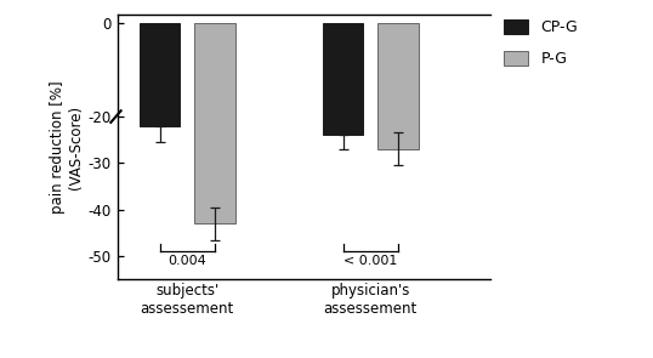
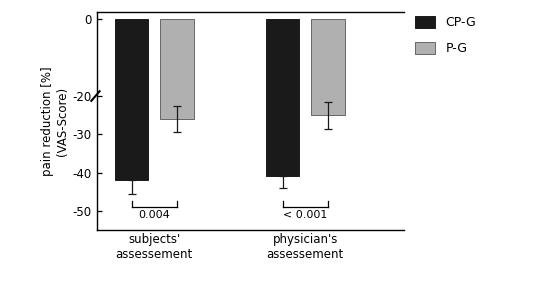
CP-G/subjects' assessement: -22 -> -42
P-G/subjects' assessement: -43 -> -26
CP-G/physician's assessement: -24 -> -41
P-G/physician's assessement: -27 -> -25
